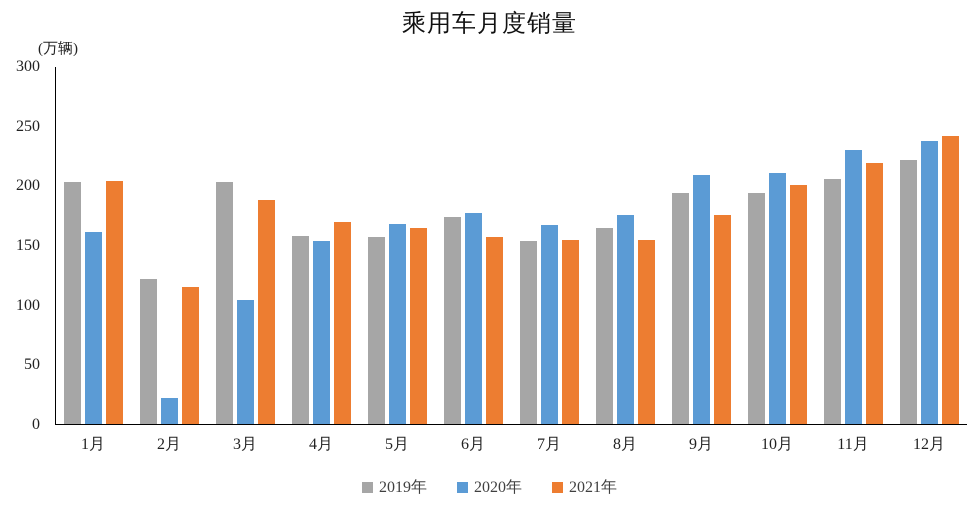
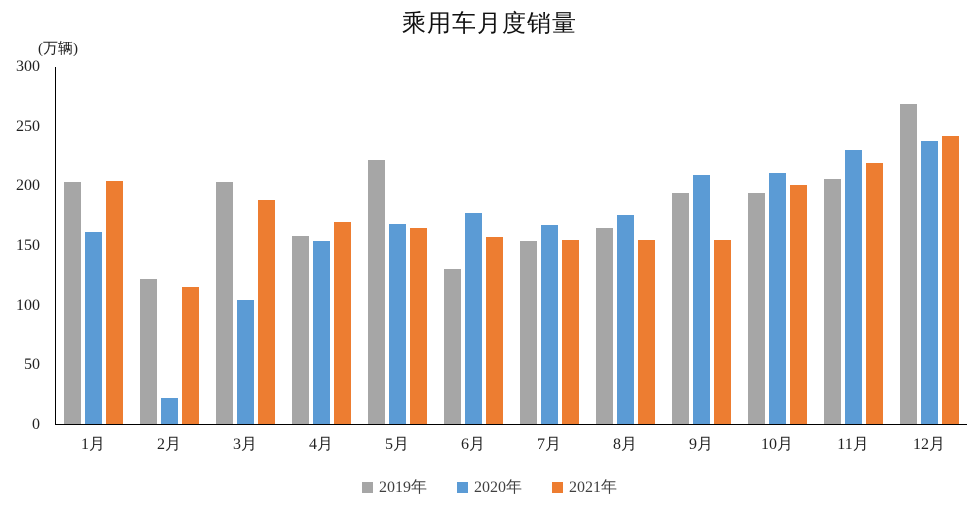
2019年/5月: 157 -> 222
2019年/6月: 174 -> 130
2021年/9月: 176 -> 155
2019年/12月: 222 -> 269
